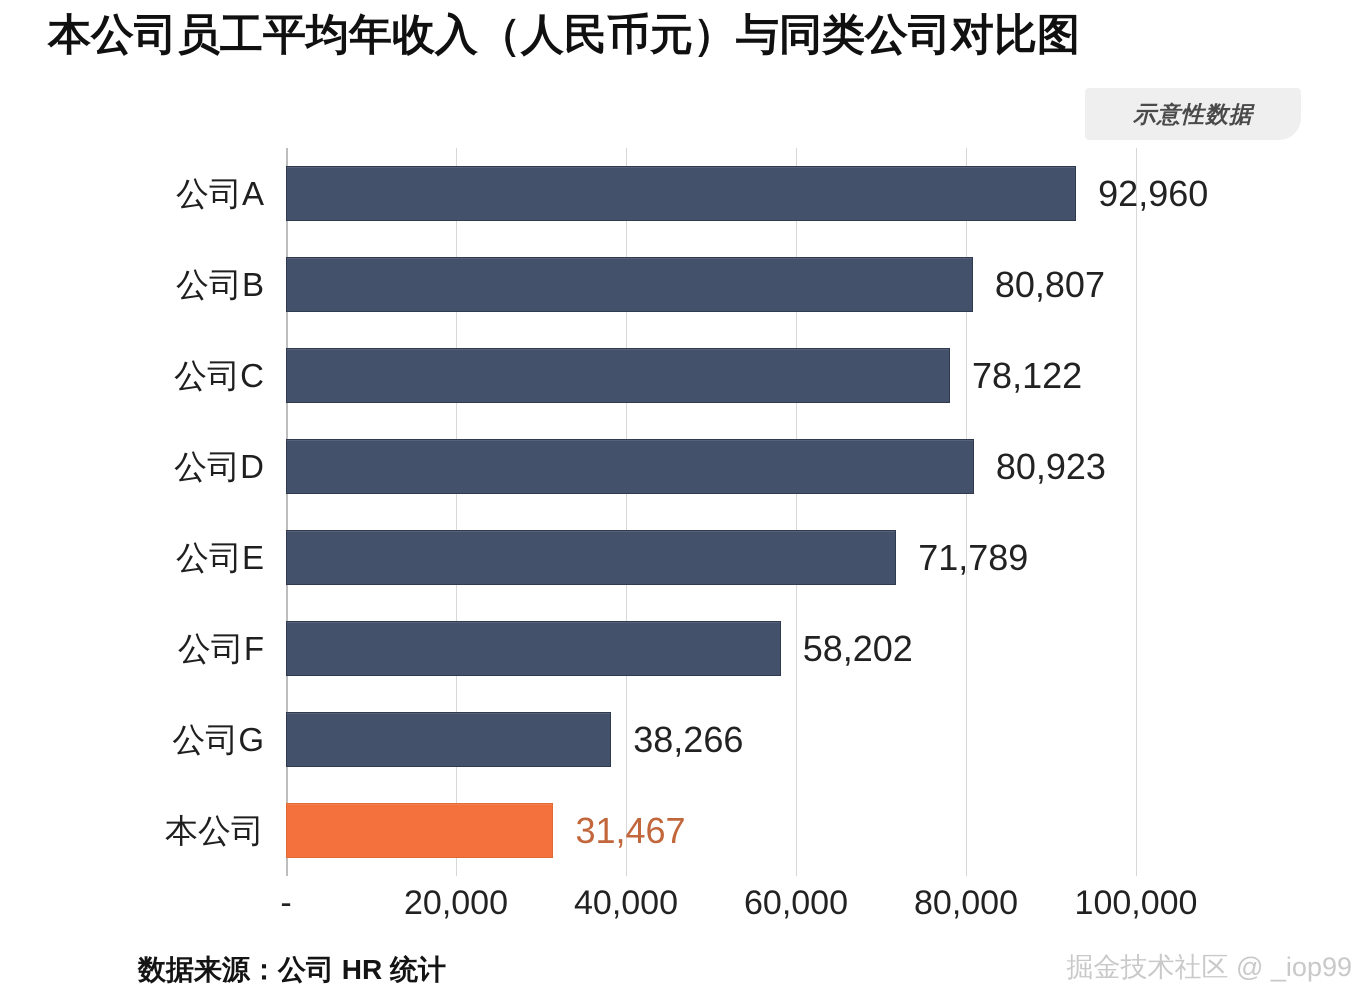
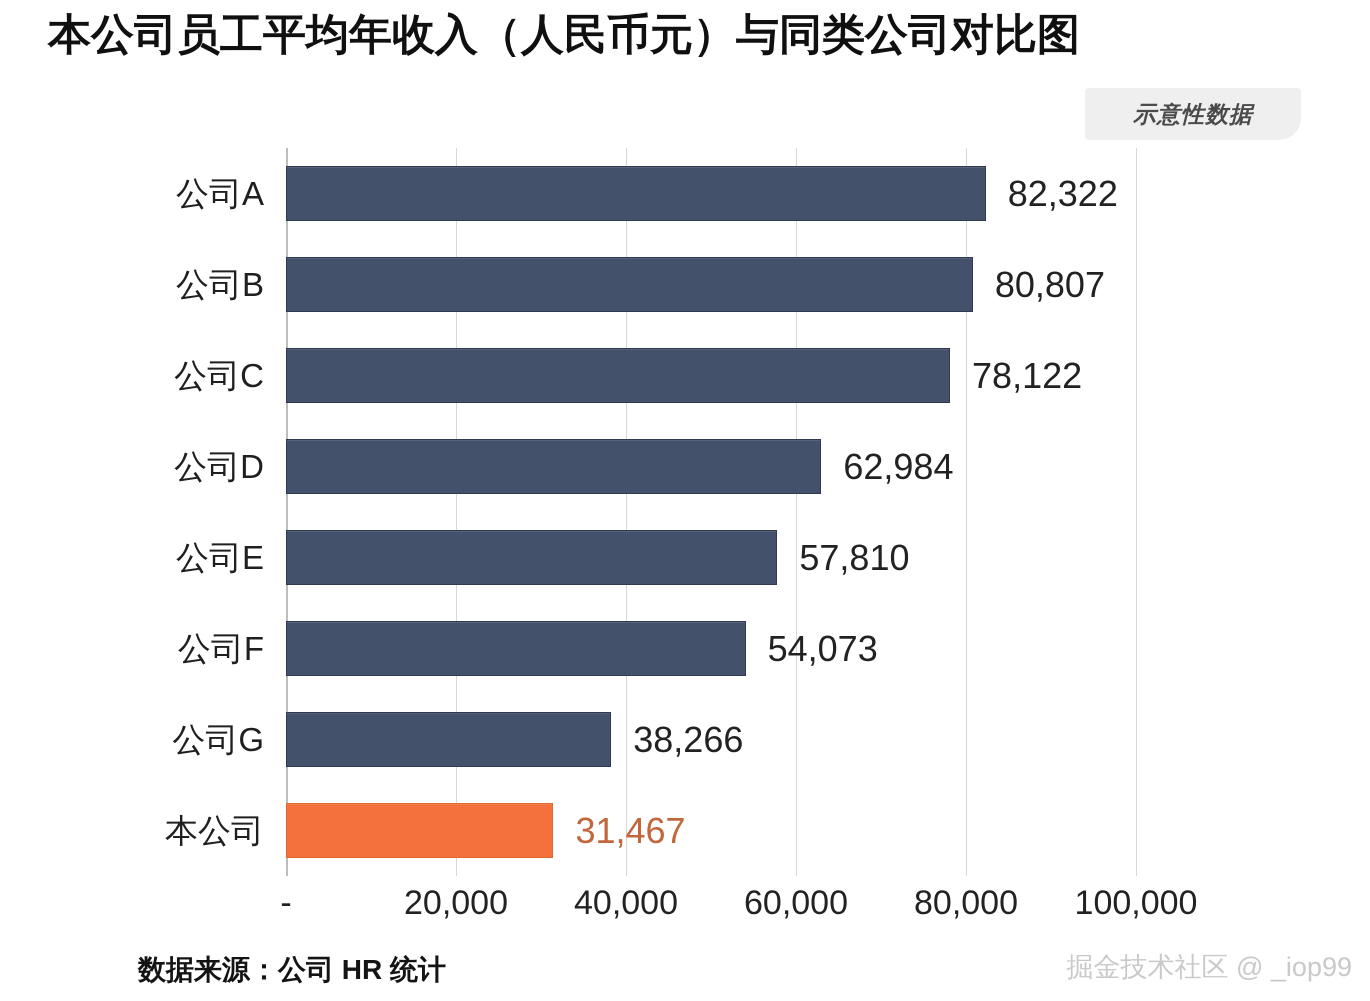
公司A: 92,960 -> 82,322
公司D: 80,923 -> 62,984
公司E: 71,789 -> 57,810
公司F: 58,202 -> 54,073
